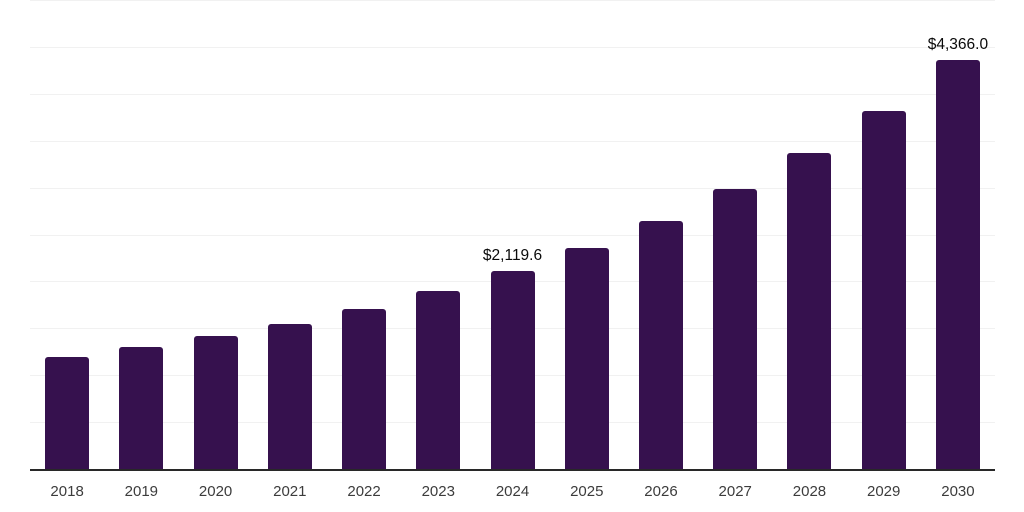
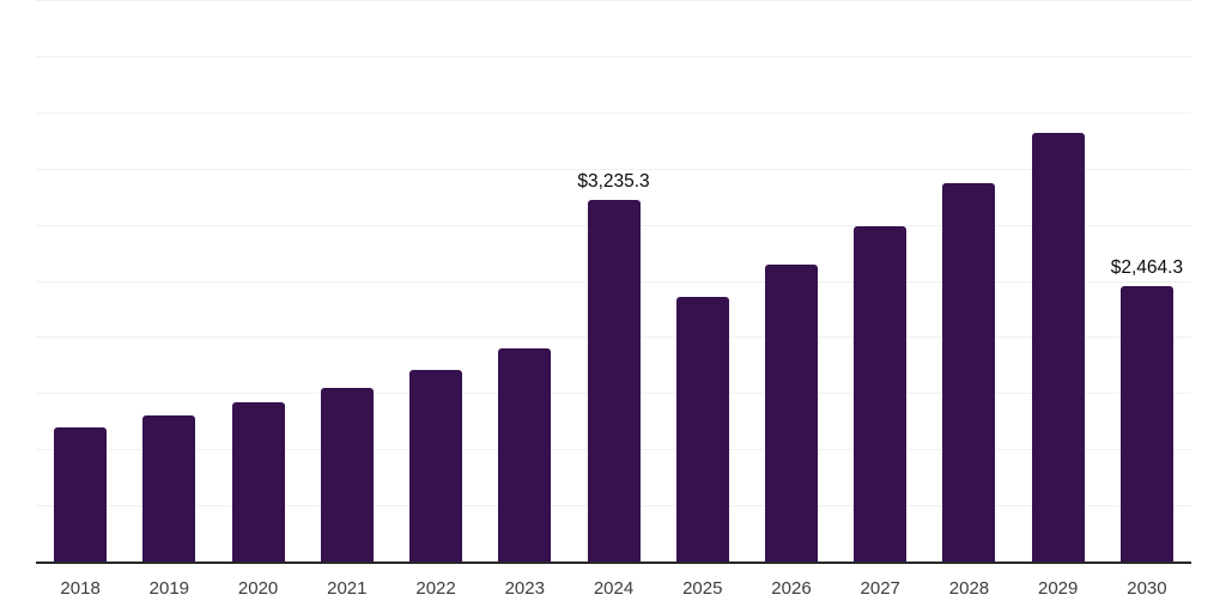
2024: $2,119.6 -> $3,235.3
2030: $4,366.0 -> $2,464.3
